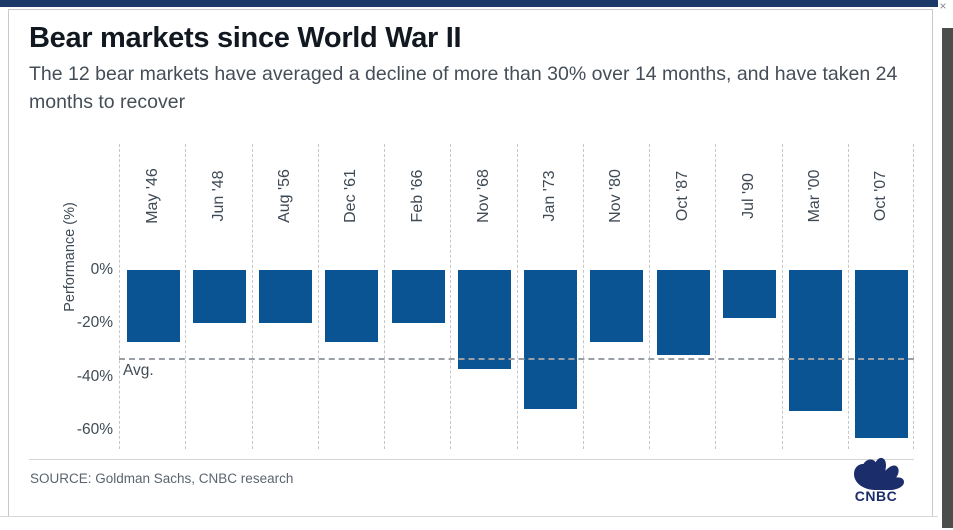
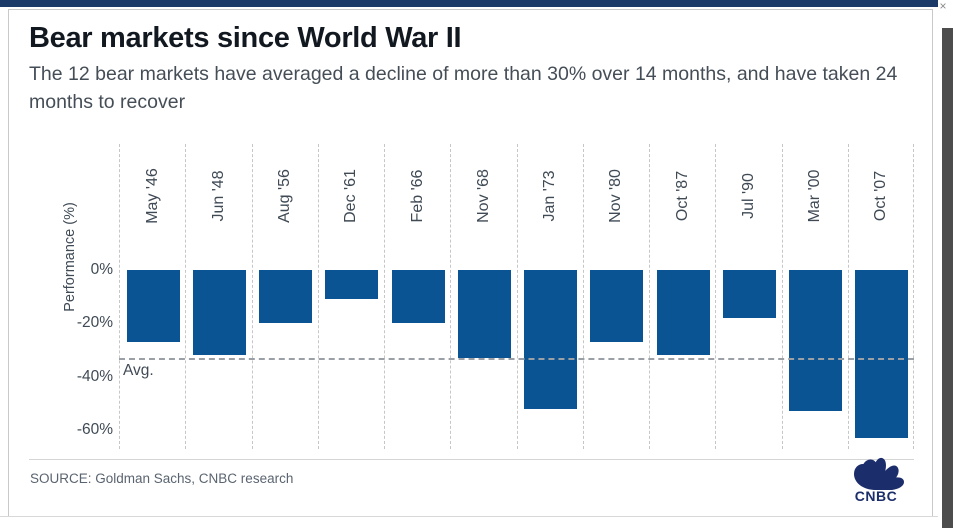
Jun '48: -20% -> -32%
Dec '61: -27% -> -11%
Nov '68: -37% -> -33%
